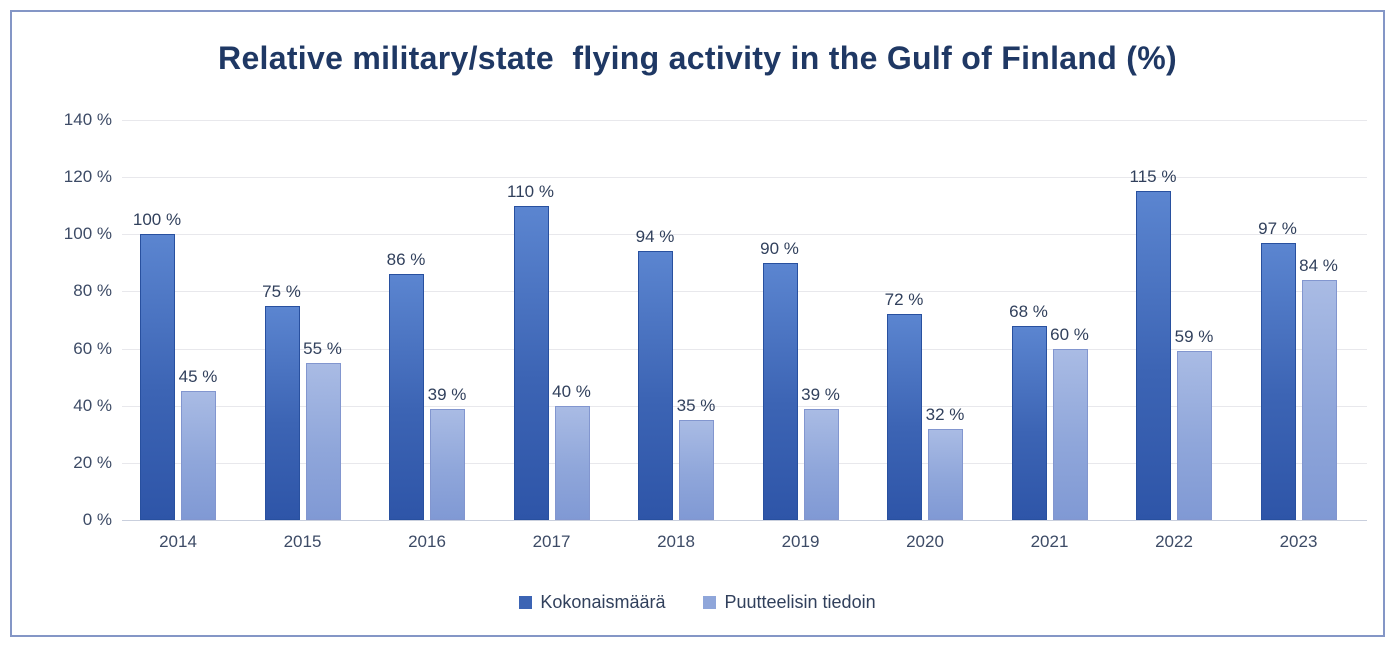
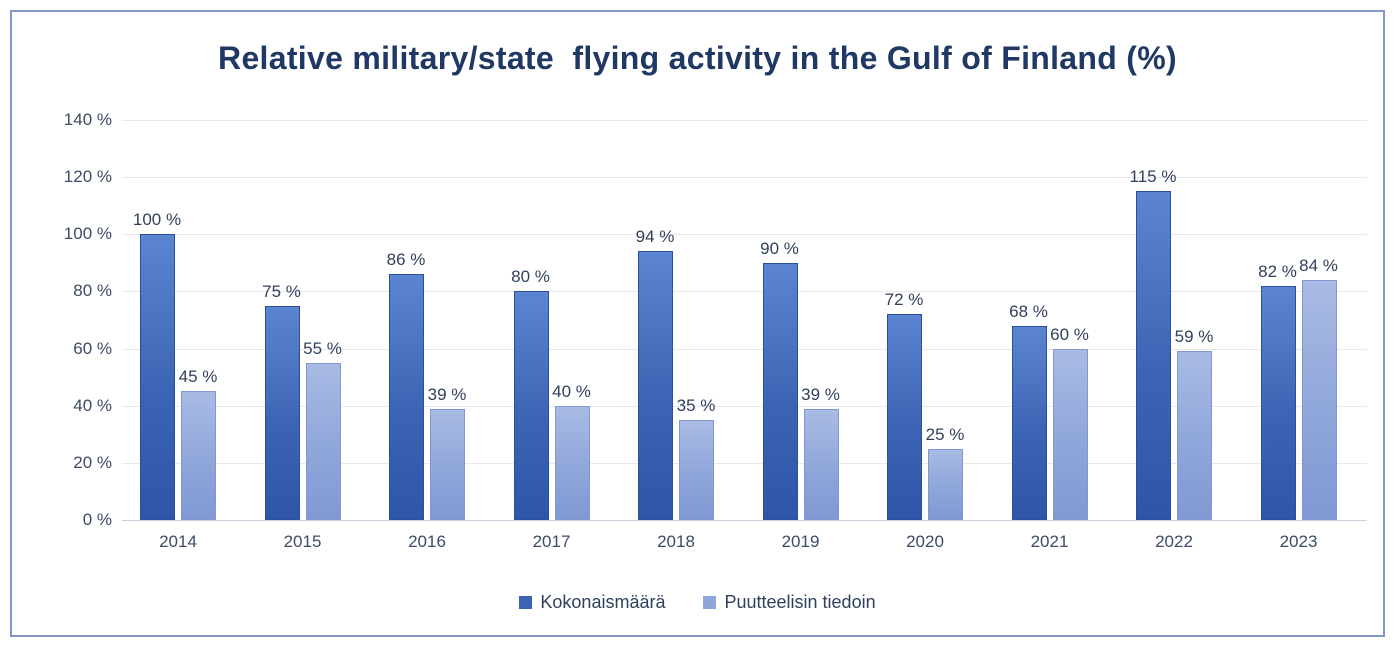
Kokonaismäärä/2017: 110 -> 80
Puutteelisin tiedoin/2020: 32 -> 25
Kokonaismäärä/2023: 97 -> 82
